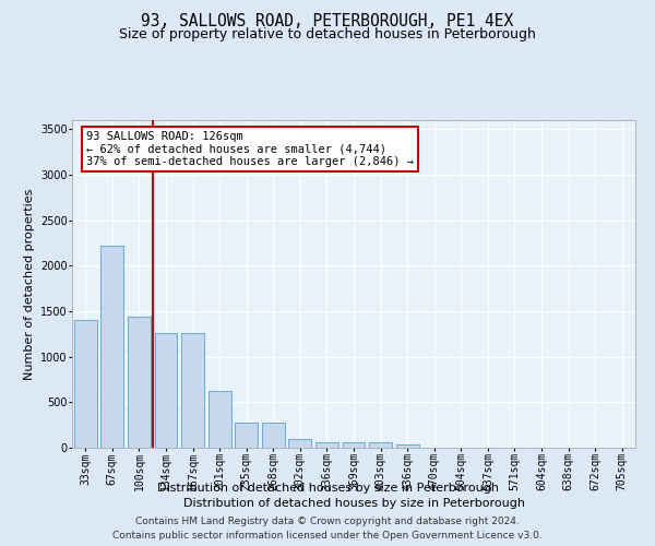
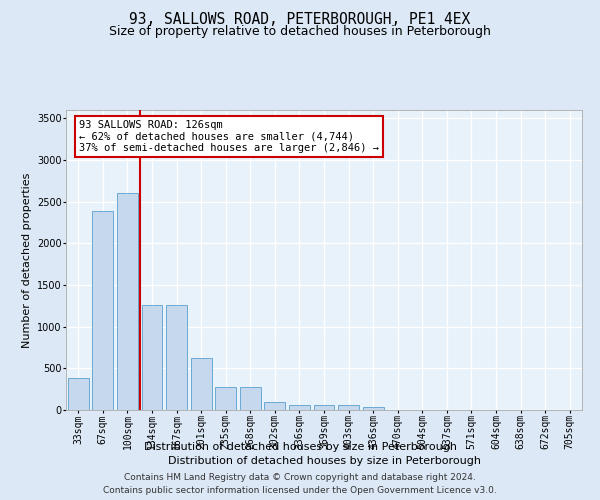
33sqm: 1400 -> 390
67sqm: 2220 -> 2390
100sqm: 1440 -> 2600
